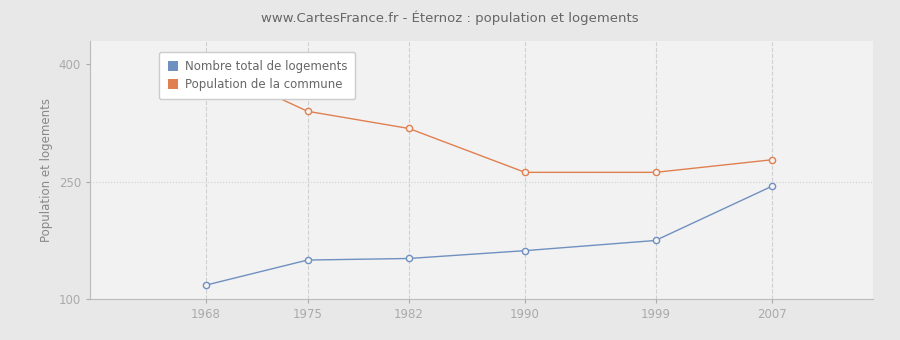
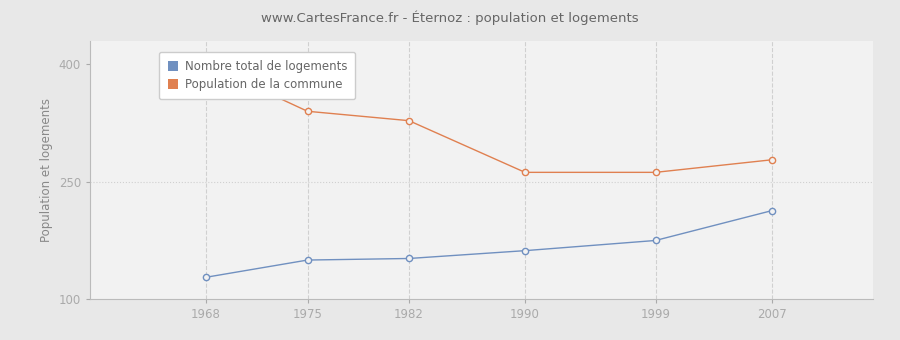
Nombre total de logements/1968: 118 -> 128
Population de la commune/1982: 318 -> 328
Nombre total de logements/2007: 244 -> 213
